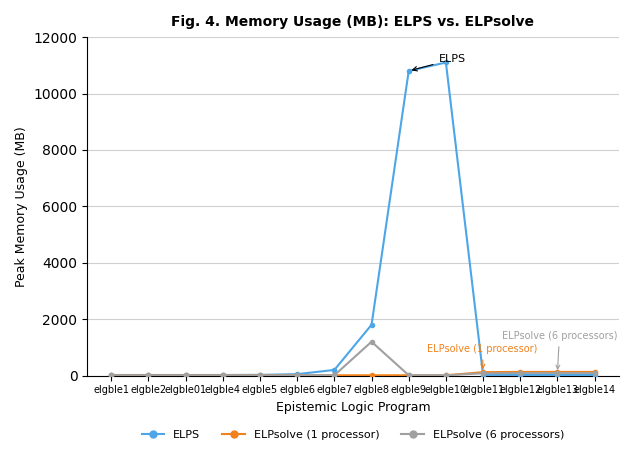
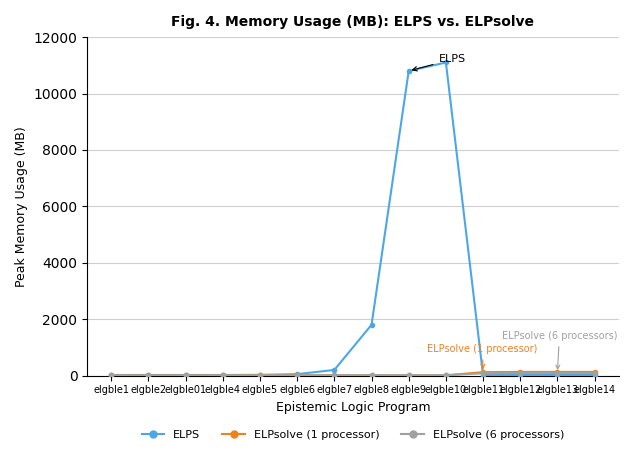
ELPsolve (6 processors)/elgble8: 1200 -> 10
